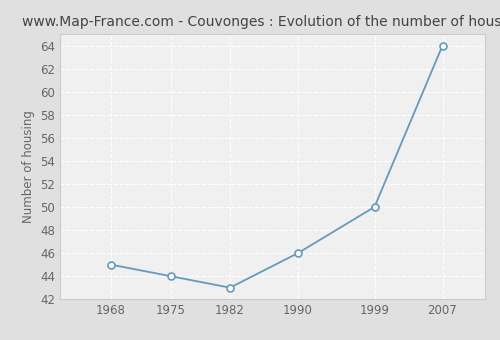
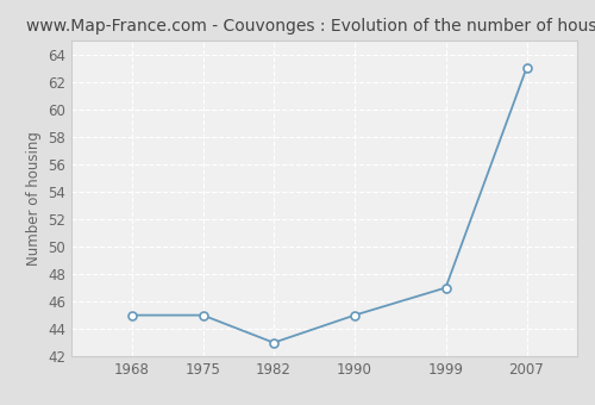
1975: 44 -> 45
1990: 46 -> 45
1999: 50 -> 47
2007: 64 -> 63
